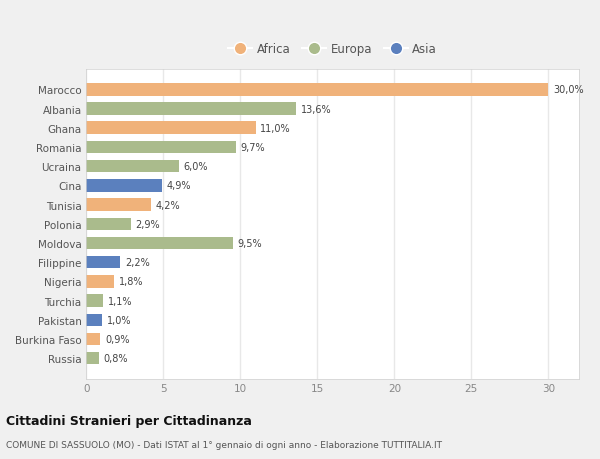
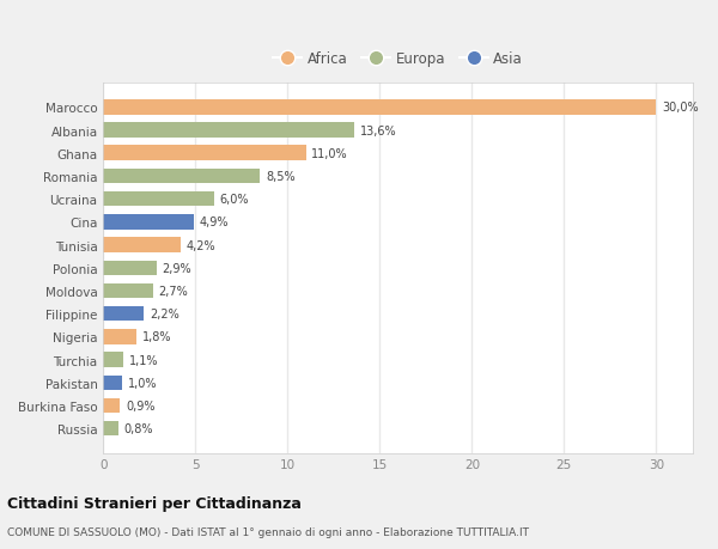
Romania: 9,7% -> 8,5%
Moldova: 9,5% -> 2,7%
